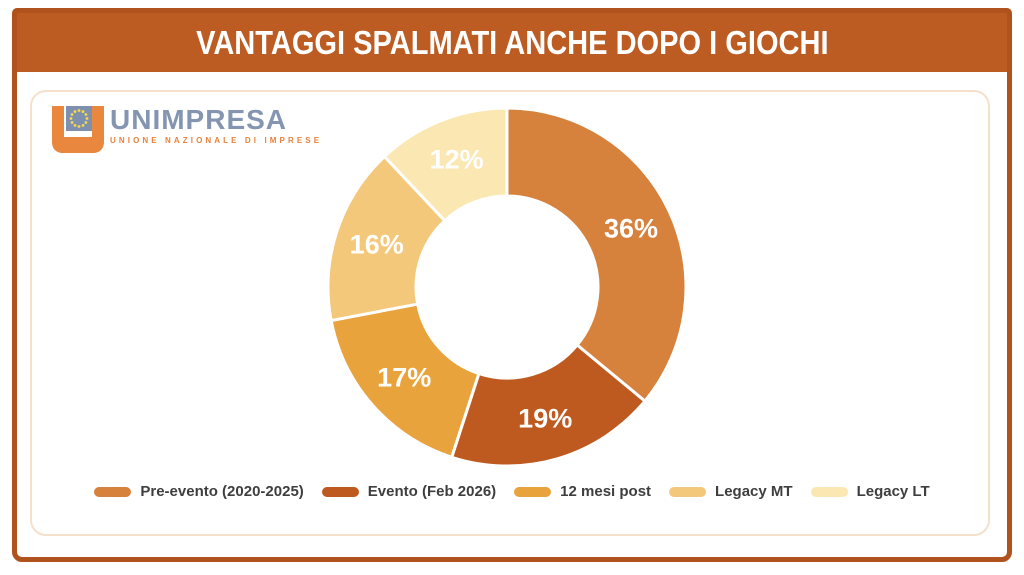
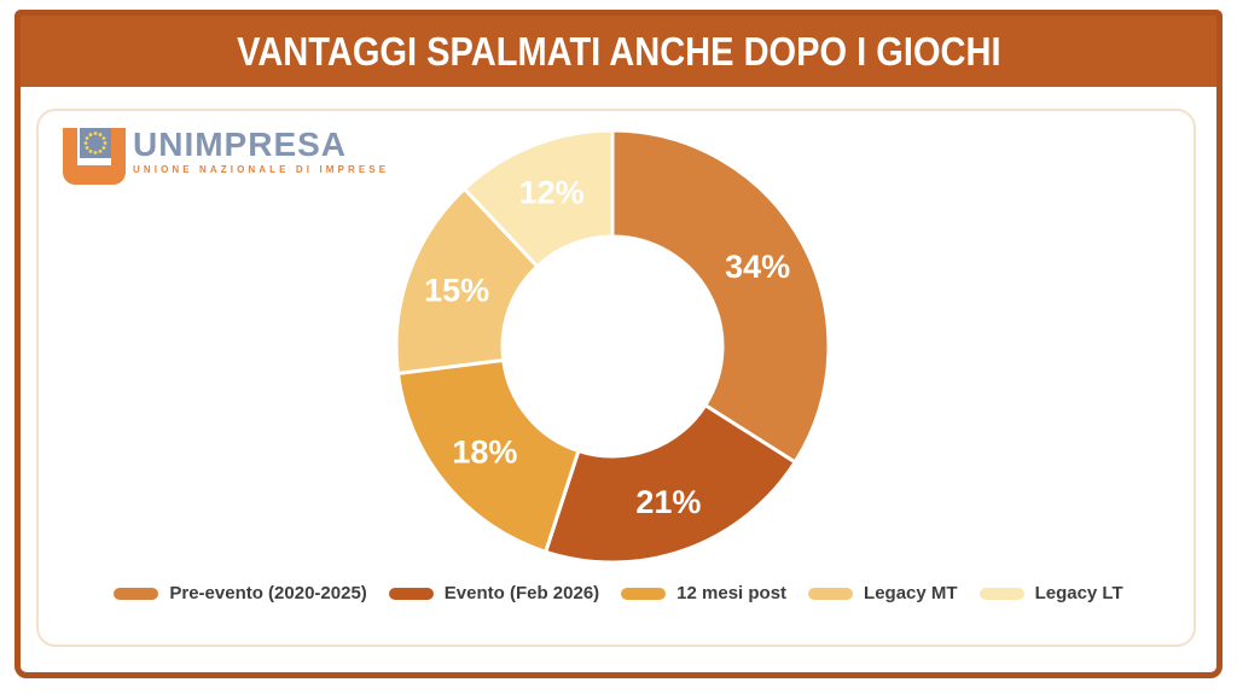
Pre-evento (2020-2025): 36% -> 34%
Evento (Feb 2026): 19% -> 21%
12 mesi post: 17% -> 18%
Legacy MT: 16% -> 15%
